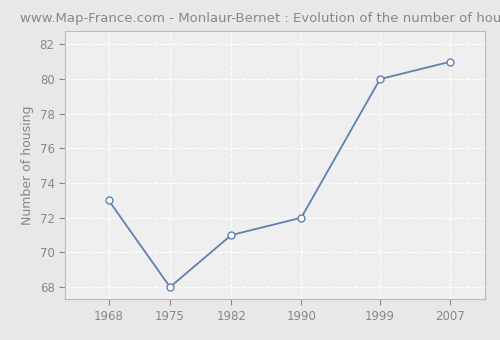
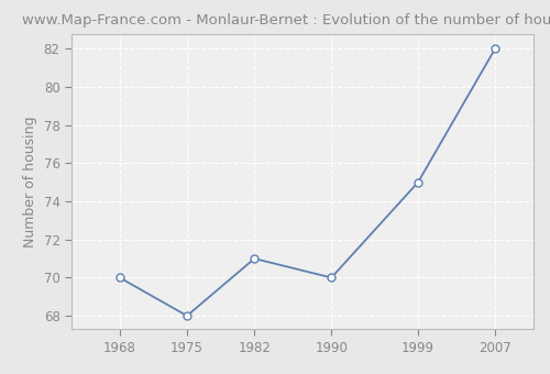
1968: 73 -> 70
1990: 72 -> 70
1999: 80 -> 75
2007: 81 -> 82
